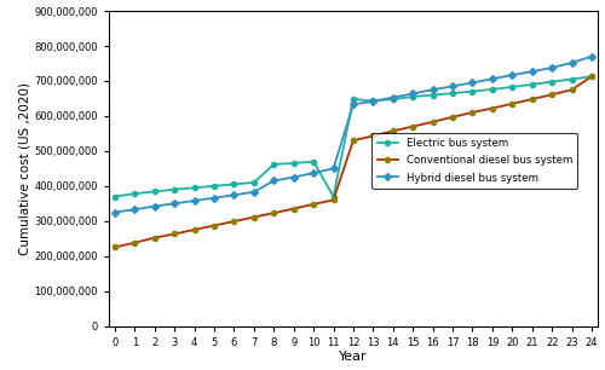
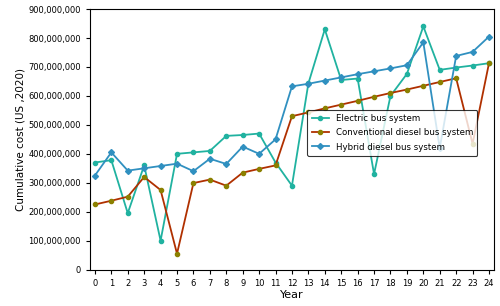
Hybrid diesel bus system/1: 333,000,000 -> 405,000,000
Electric bus system/2: 384,000,000 -> 195,000,000
Electric bus system/3: 390,000,000 -> 360,000,000
Conventional diesel bus system/3: 263,000,000 -> 320,000,000
Electric bus system/4: 395,000,000 -> 100,000,000
Conventional diesel bus system/5: 287,000,000 -> 55,000,000
Hybrid diesel bus system/6: 374,000,000 -> 340,000,000
Conventional diesel bus system/8: 323,000,000 -> 290,000,000
Hybrid diesel bus system/8: 415,000,000 -> 365,000,000
Hybrid diesel bus system/10: 437,000,000 -> 400,000,000
Electric bus system/12: 648,000,000 -> 290,000,000
Electric bus system/14: 648,000,000 -> 830,000,000
Electric bus system/17: 665,000,000 -> 330,000,000
Electric bus system/18: 670,000,000 -> 600,000,000
Electric bus system/20: 683,000,000 -> 840,000,000
Hybrid diesel bus system/20: 717,000,000 -> 785,000,000
Hybrid diesel bus system/21: 727,000,000 -> 420,000,000
Conventional diesel bus system/23: 675,000,000 -> 435,000,000
Hybrid diesel bus system/24: 770,000,000 -> 805,000,000
